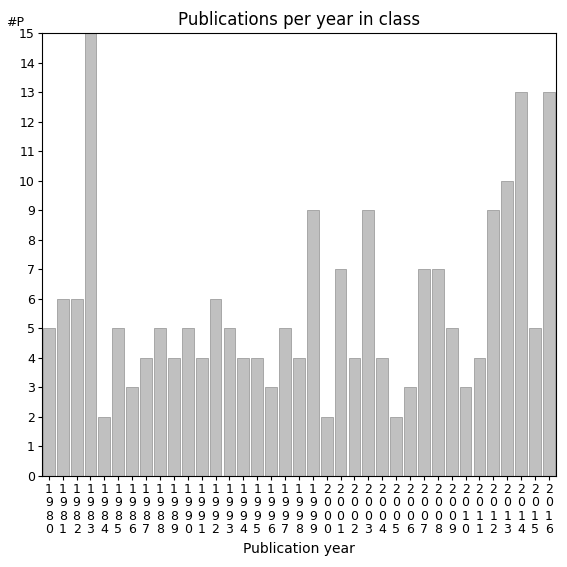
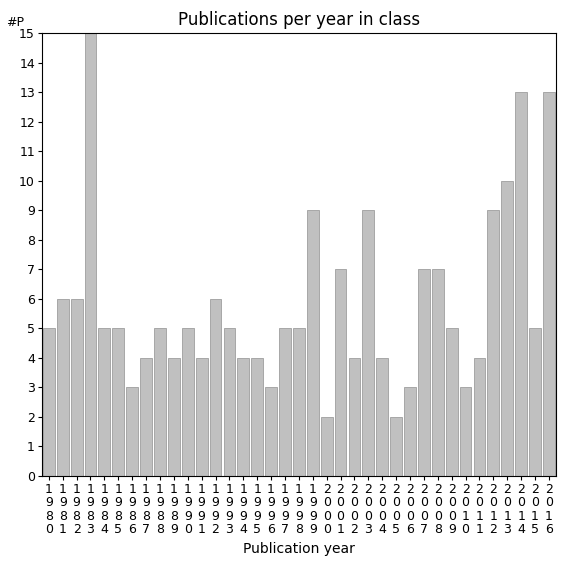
1 9 8 4: 2 -> 5
1 9 9 8: 4 -> 5
